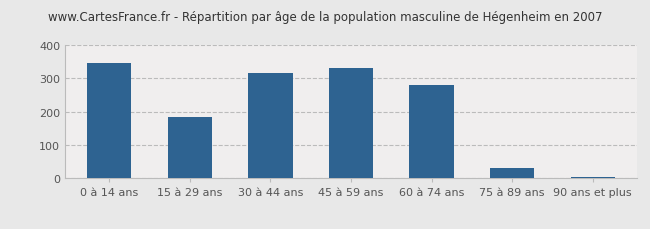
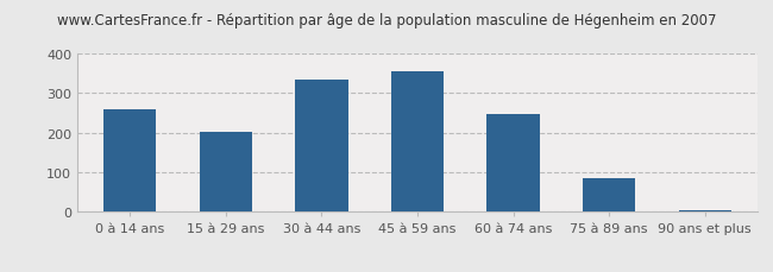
0 à 14 ans: 345 -> 258
15 à 29 ans: 185 -> 201
30 à 44 ans: 315 -> 334
45 à 59 ans: 330 -> 354
60 à 74 ans: 280 -> 248
75 à 89 ans: 30 -> 85
